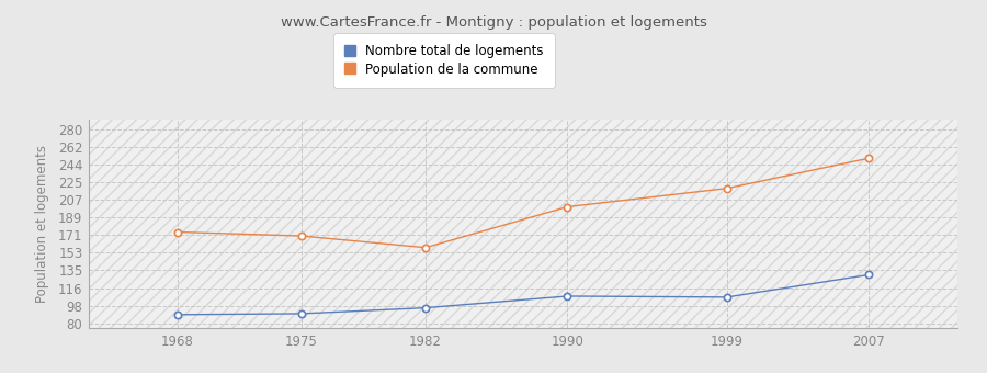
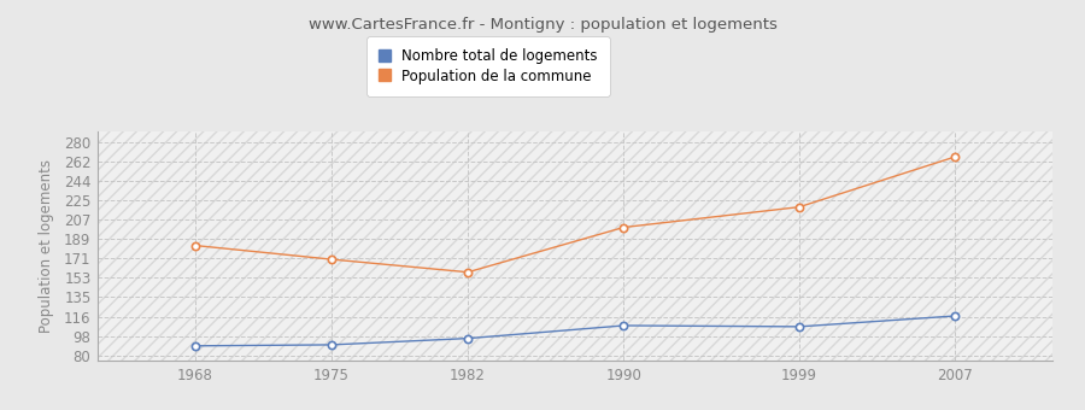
Population de la commune/1968: 174 -> 183
Nombre total de logements/2007: 130 -> 117
Population de la commune/2007: 250 -> 266
